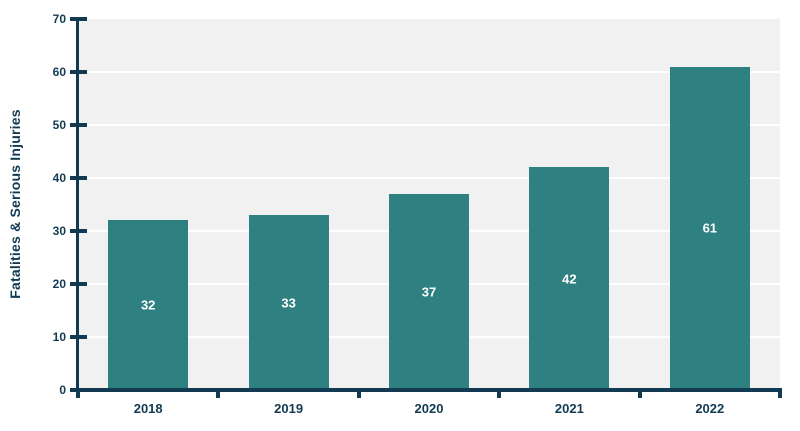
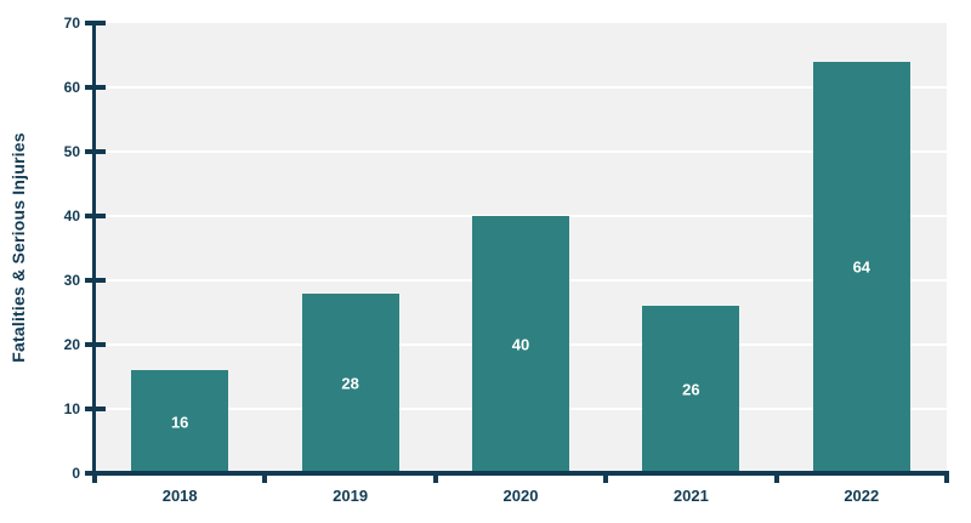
2018: 32 -> 16
2019: 33 -> 28
2020: 37 -> 40
2021: 42 -> 26
2022: 61 -> 64
